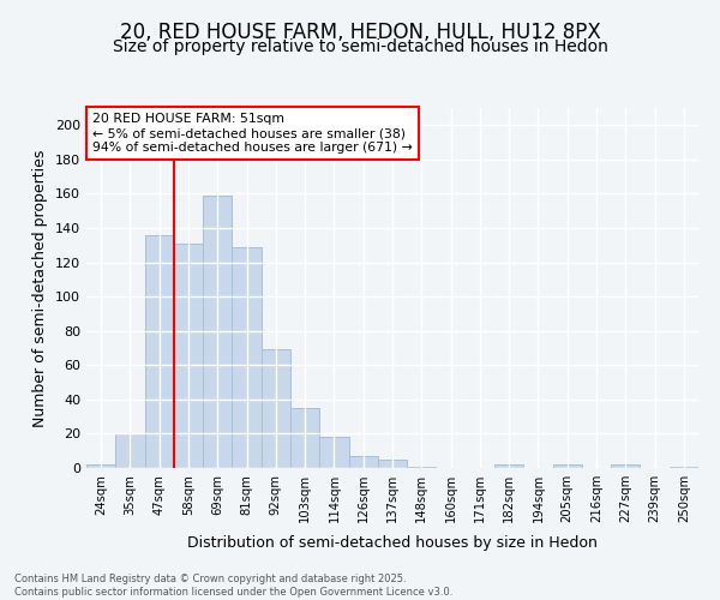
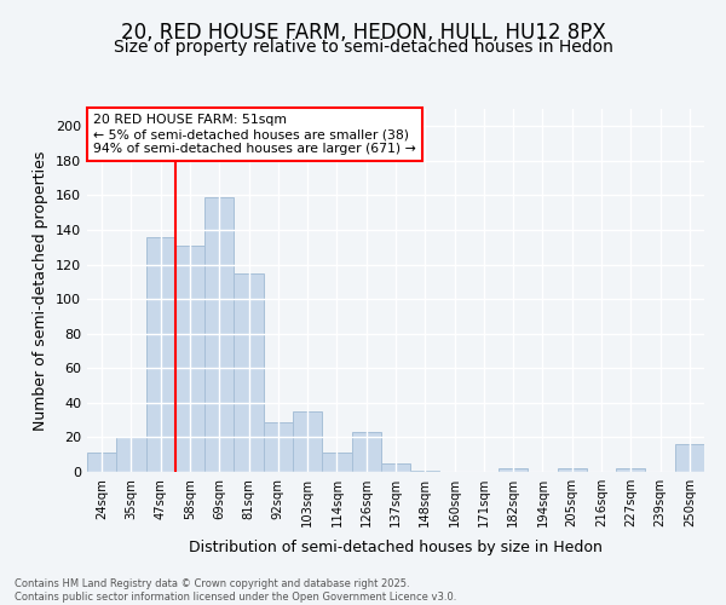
24sqm: 2 -> 11
81sqm: 129 -> 115
92sqm: 69 -> 29
114sqm: 18 -> 11
126sqm: 7 -> 23
250sqm: 1 -> 16
